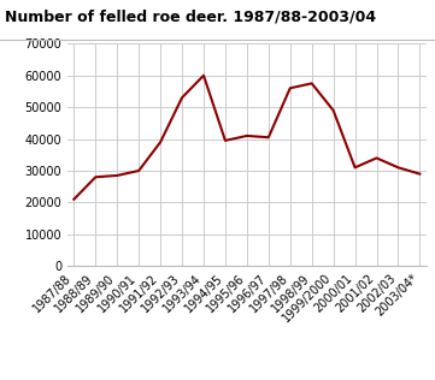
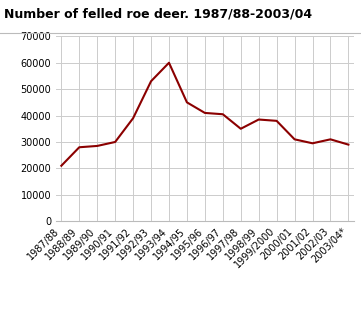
1994/95: 39500 -> 45000
1997/98: 56000 -> 35000
1998/99: 57500 -> 38500
1999/2000: 49000 -> 38000
2001/02: 34000 -> 29500
